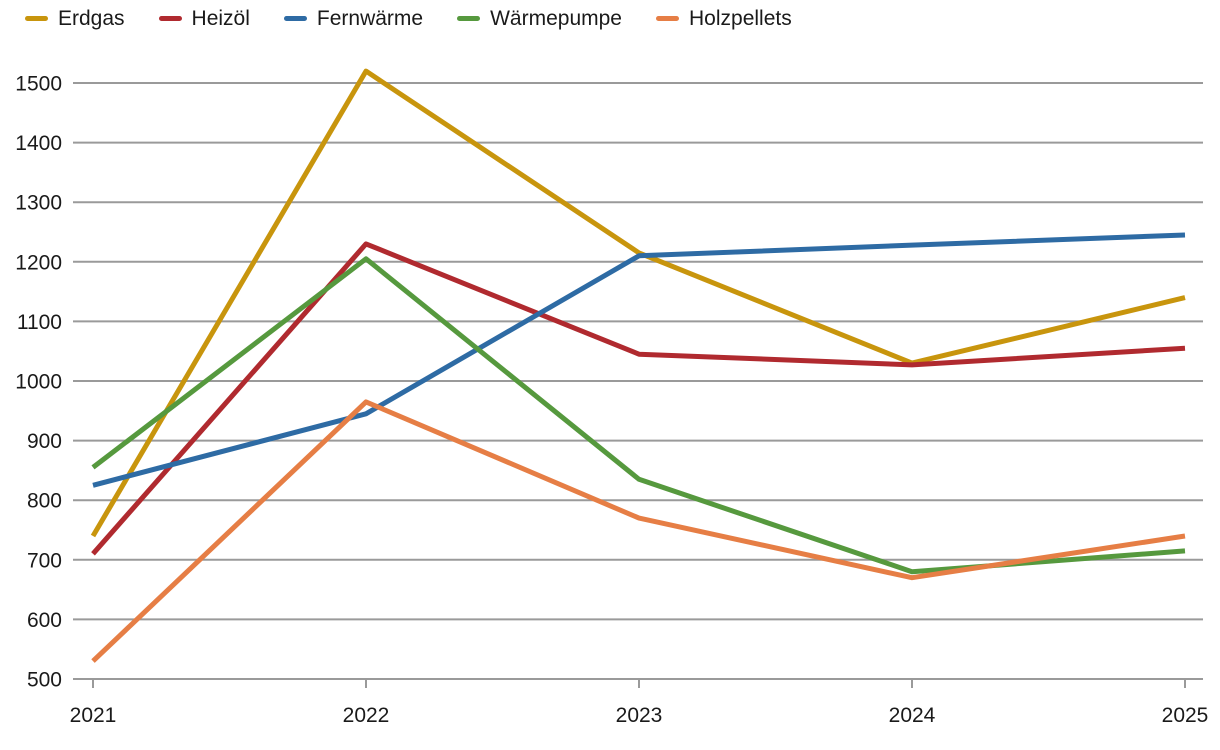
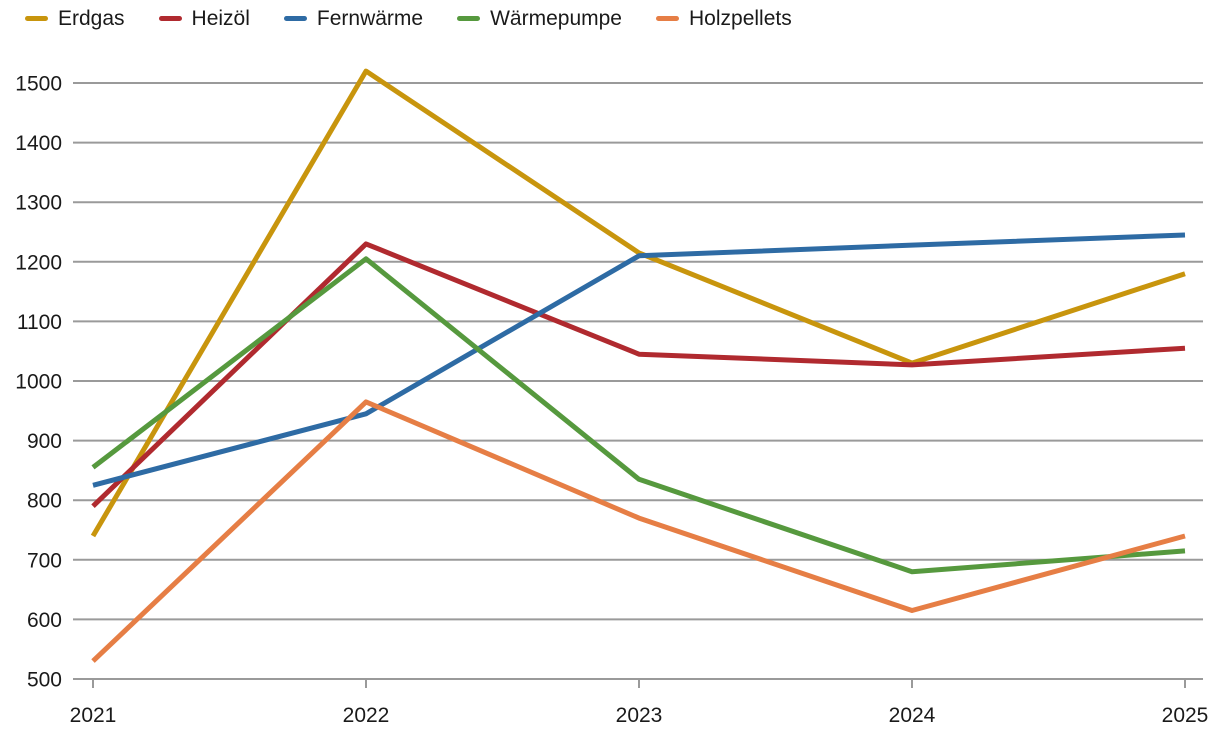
Heizöl/2021: 710 -> 790
Holzpellets/2024: 670 -> 620
Erdgas/2025: 1140 -> 1180
